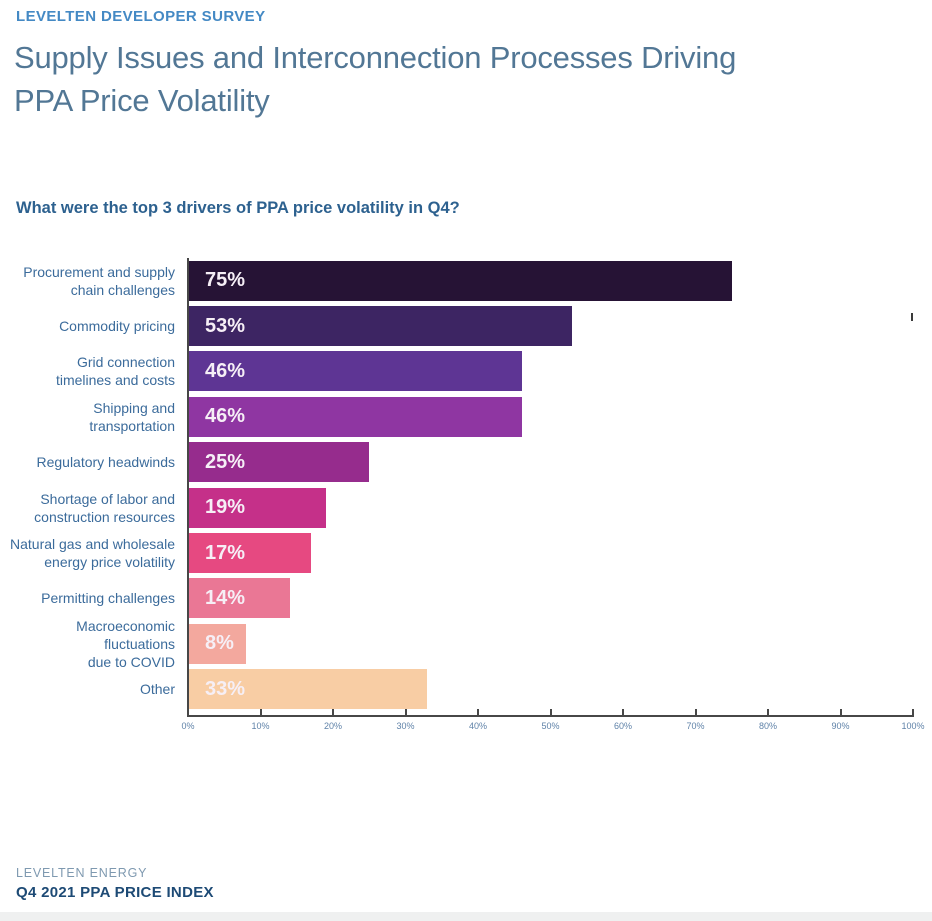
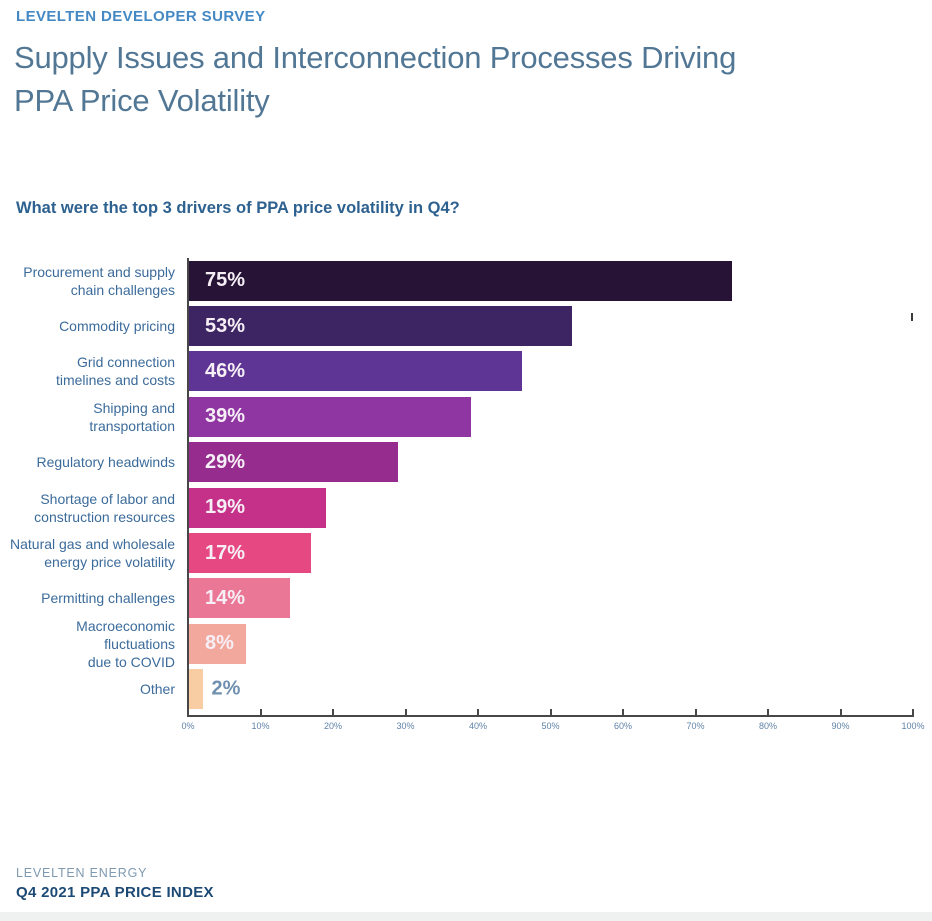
Shipping and transportation: 46% -> 39%
Regulatory headwinds: 25% -> 29%
Other: 33% -> 2%
